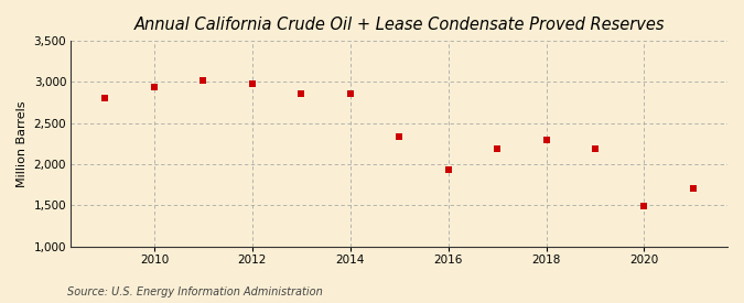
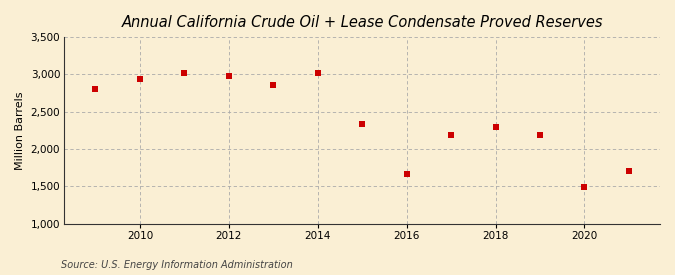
2014: 2,860 -> 3,020
2016: 1,930 -> 1,660
